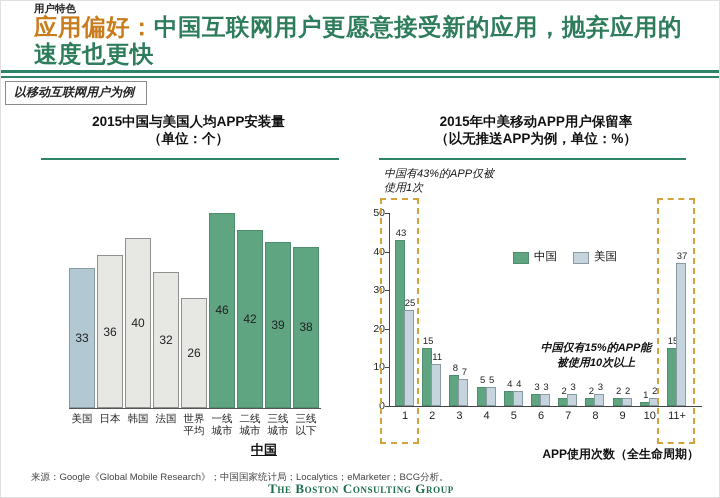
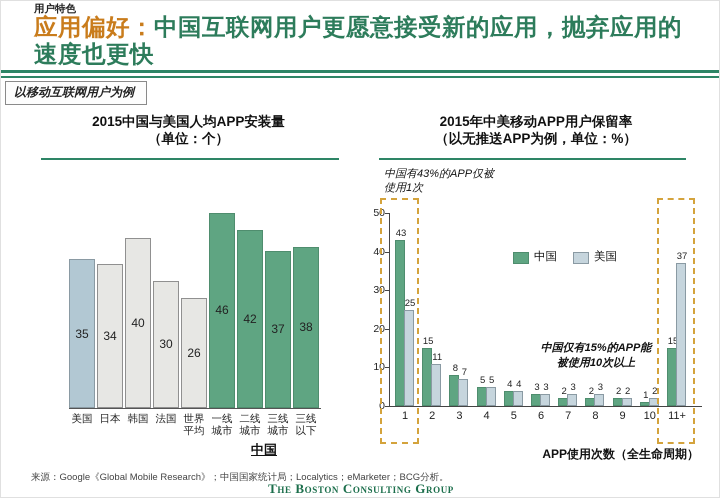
2015中国与美国人均APP安装量/美国: 33 -> 35
2015中国与美国人均APP安装量/日本: 36 -> 34
2015中国与美国人均APP安装量/法国: 32 -> 30
2015中国与美国人均APP安装量/三线城市: 39 -> 37
